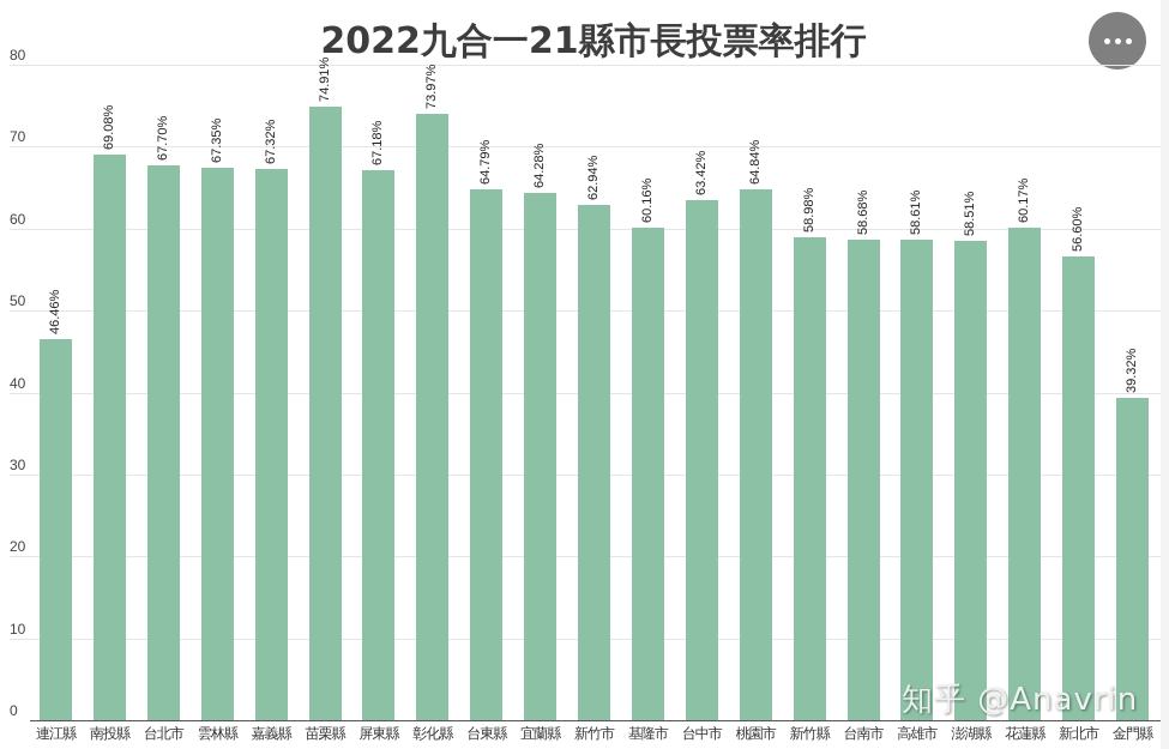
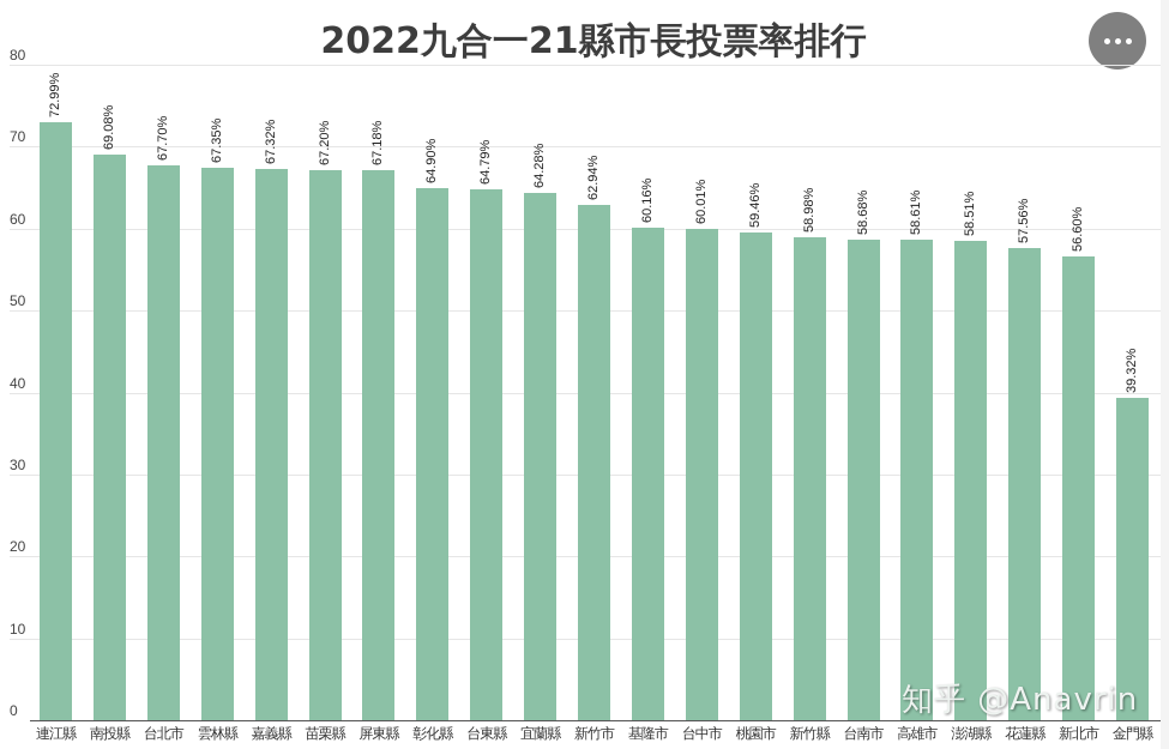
連江縣: 46.46% -> 72.99%
苗栗縣: 74.91% -> 67.20%
彰化縣: 73.97% -> 64.90%
台中市: 63.42% -> 60.01%
桃園市: 64.84% -> 59.46%
花蓮縣: 60.17% -> 57.56%
